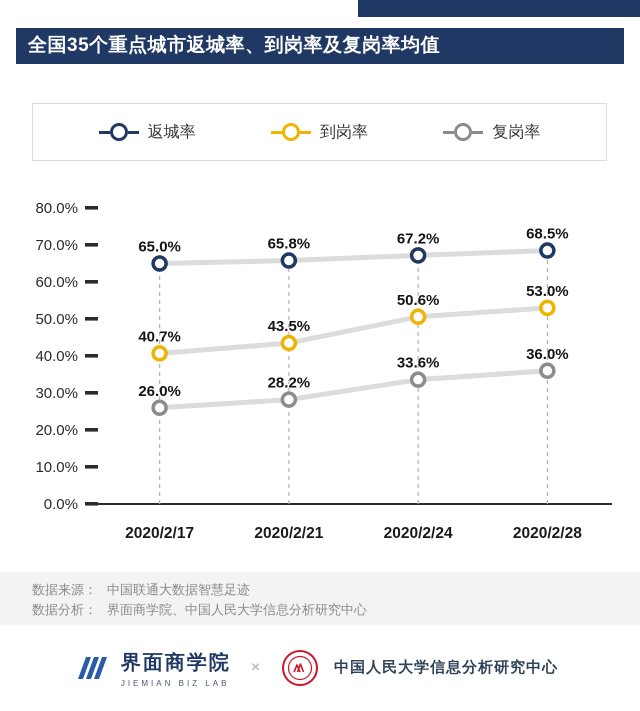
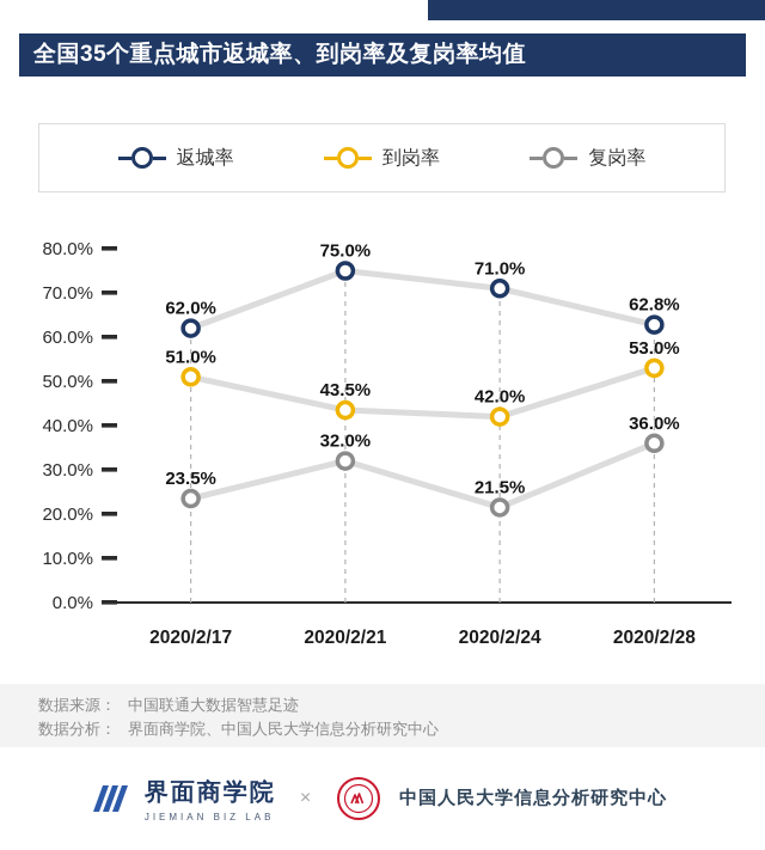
返城率/2020/2/17: 65.0% -> 62.0%
到岗率/2020/2/17: 40.7% -> 51.0%
复岗率/2020/2/17: 26.0% -> 23.5%
返城率/2020/2/21: 65.8% -> 75.0%
复岗率/2020/2/21: 28.2% -> 32.0%
返城率/2020/2/24: 67.2% -> 71.0%
到岗率/2020/2/24: 50.6% -> 42.0%
复岗率/2020/2/24: 33.6% -> 21.5%
返城率/2020/2/28: 68.5% -> 62.8%
